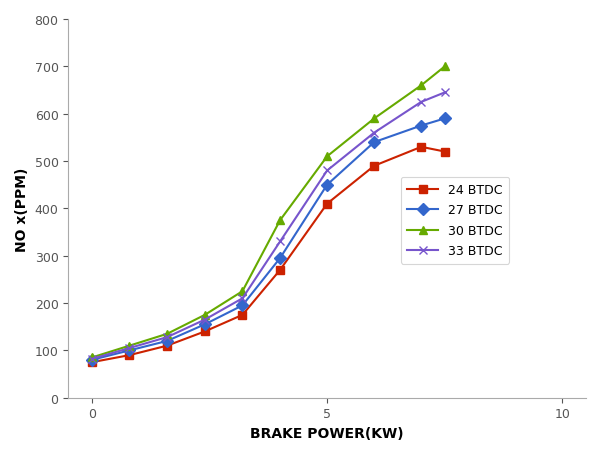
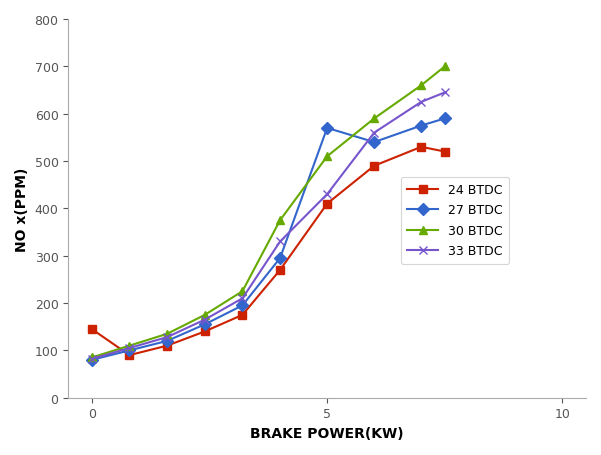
24 BTDC/0: 75 -> 145
27 BTDC/5: 450 -> 570
33 BTDC/5: 480 -> 430
